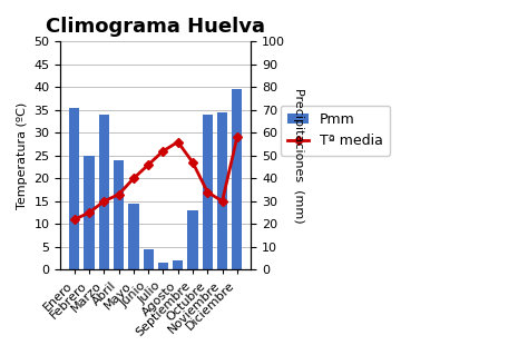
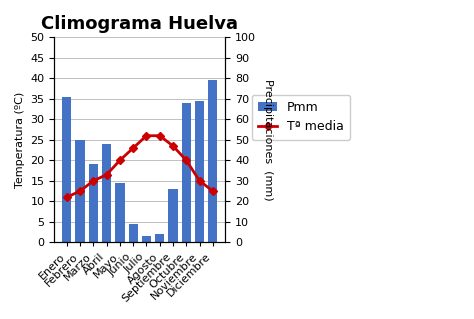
Pmm/Marzo: 34.0 -> 19.0
Tª media/Agosto: 28.0 -> 26.0
Tª media/Octubre: 17.0 -> 20.0
Tª media/Diciembre: 29.0 -> 12.5
